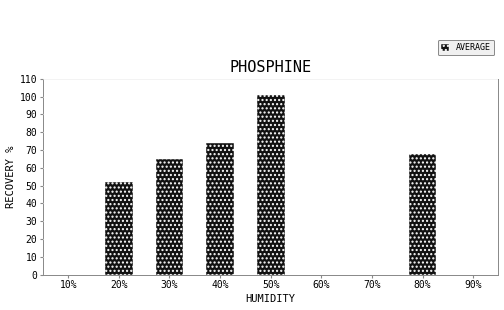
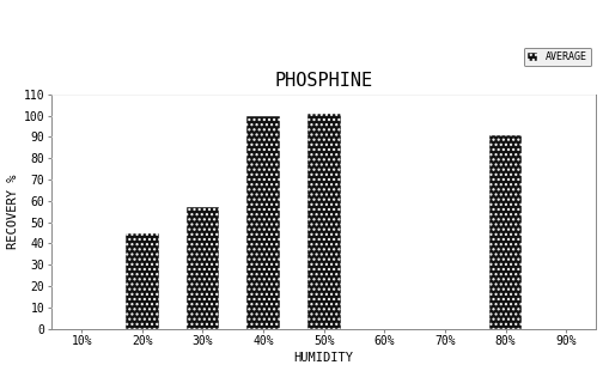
20%: 52 -> 45
30%: 65 -> 57
40%: 74 -> 100
80%: 68 -> 91
